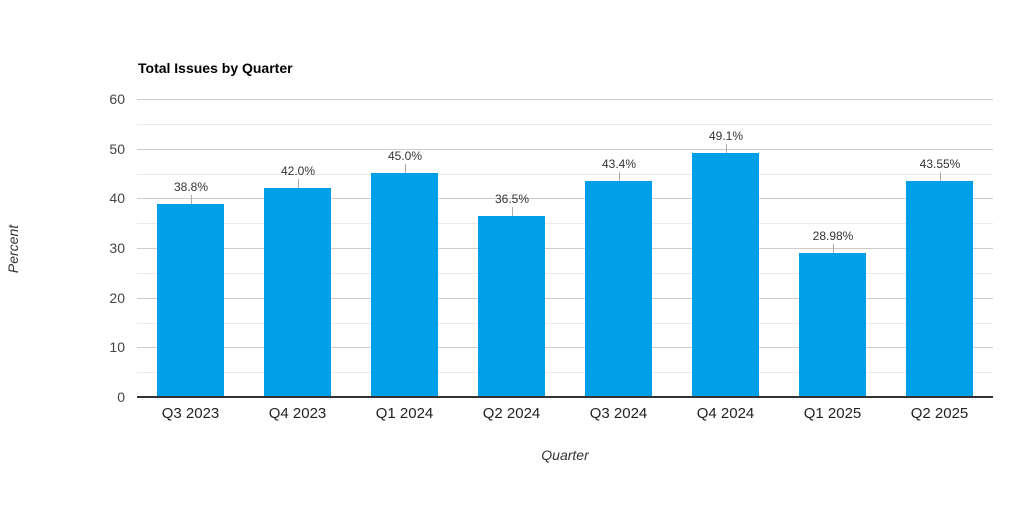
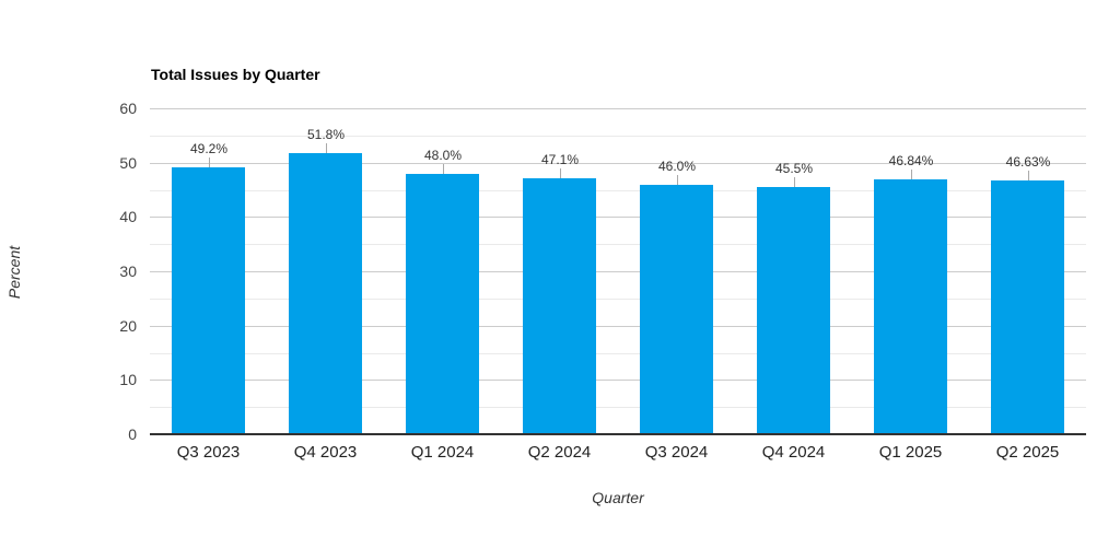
Q3 2023: 38.8% -> 49.2%
Q4 2023: 42.0% -> 51.8%
Q1 2024: 45.0% -> 48.0%
Q2 2024: 36.5% -> 47.1%
Q3 2024: 43.4% -> 46.0%
Q4 2024: 49.1% -> 45.5%
Q1 2025: 28.98% -> 46.84%
Q2 2025: 43.55% -> 46.63%
